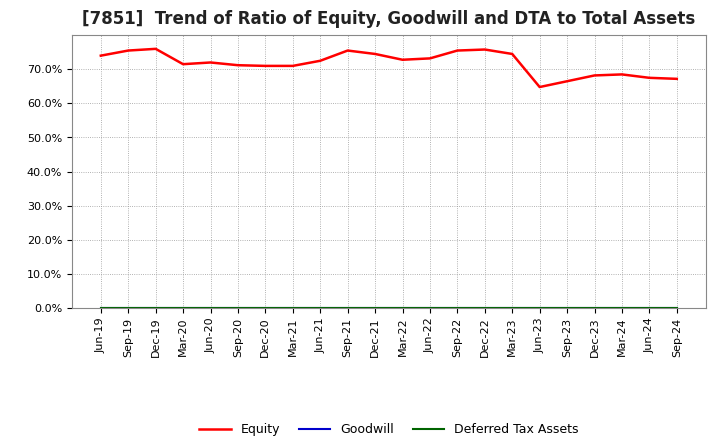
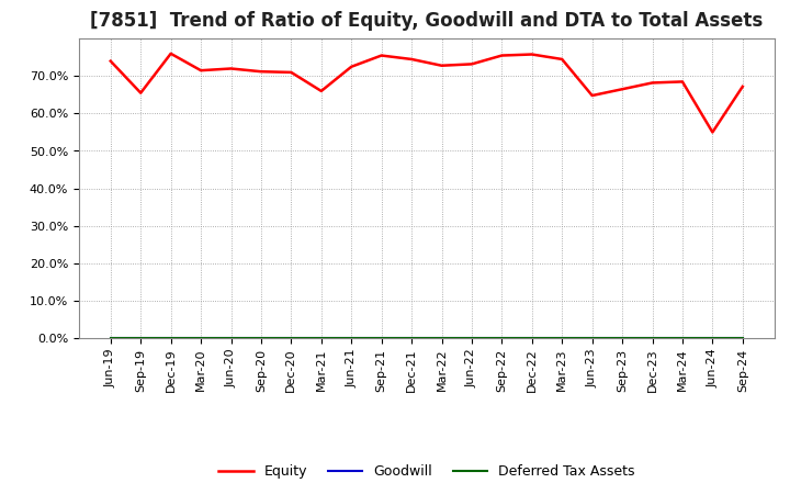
Equity/Sep-19: 75.5% -> 65.5%
Equity/Mar-21: 71.0% -> 66.0%
Equity/Jun-24: 67.5% -> 55.0%
